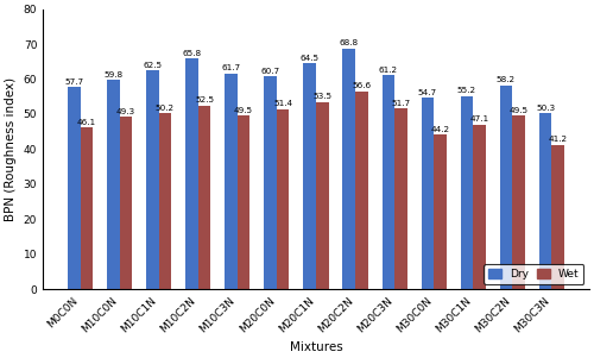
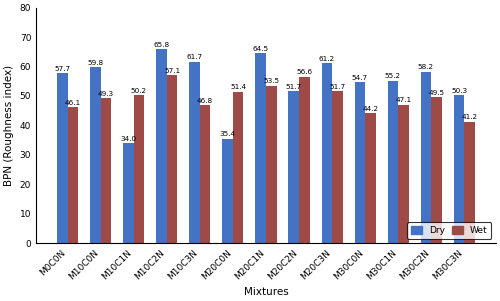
Dry/M10C1N: 62.5 -> 34.0
Wet/M10C2N: 52.5 -> 57.1
Wet/M10C3N: 49.5 -> 46.8
Dry/M20C0N: 60.7 -> 35.4
Dry/M20C2N: 68.8 -> 51.7
